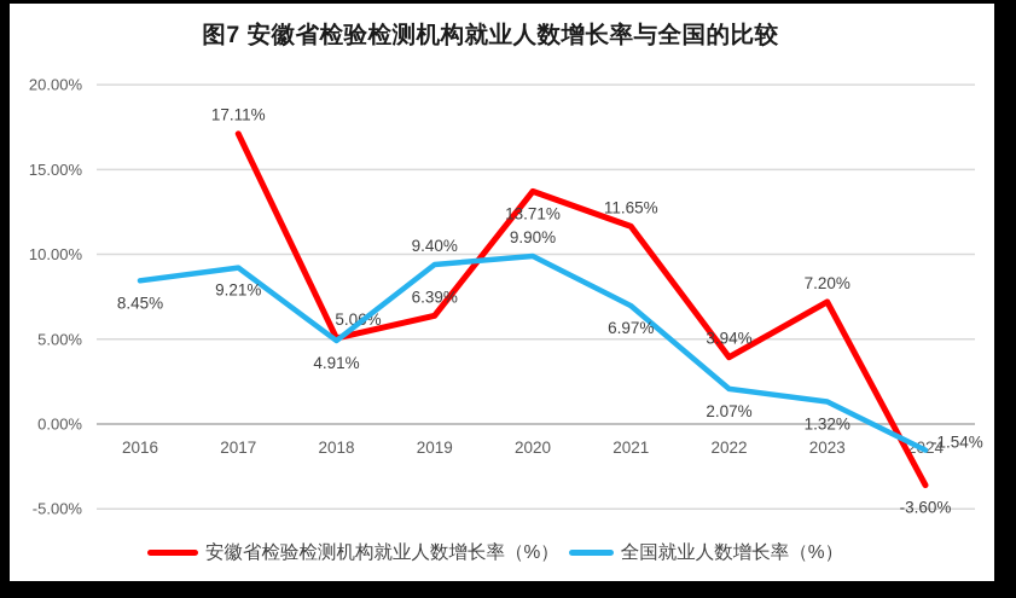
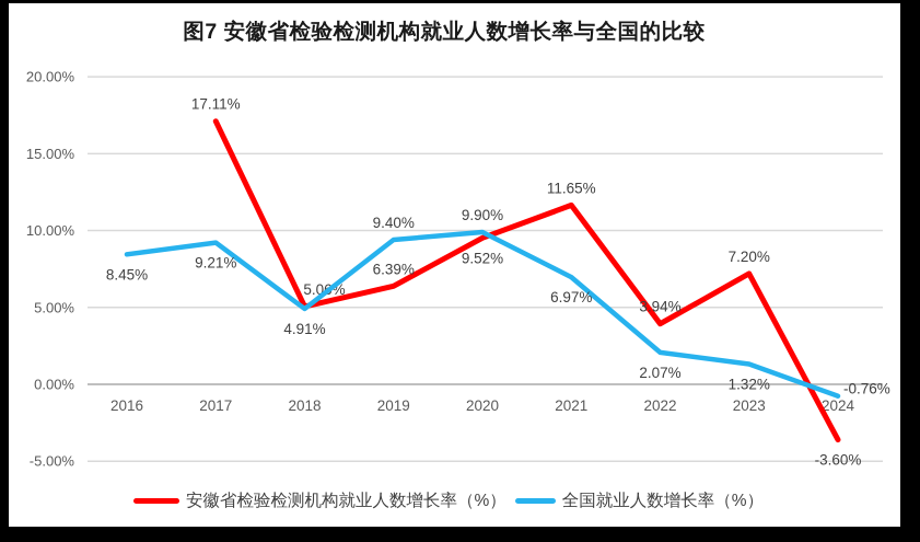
安徽省检验检测机构就业人数增长率（%）/2020: 13.71% -> 9.52%
全国就业人数增长率（%）/2024: -1.54% -> -0.76%
